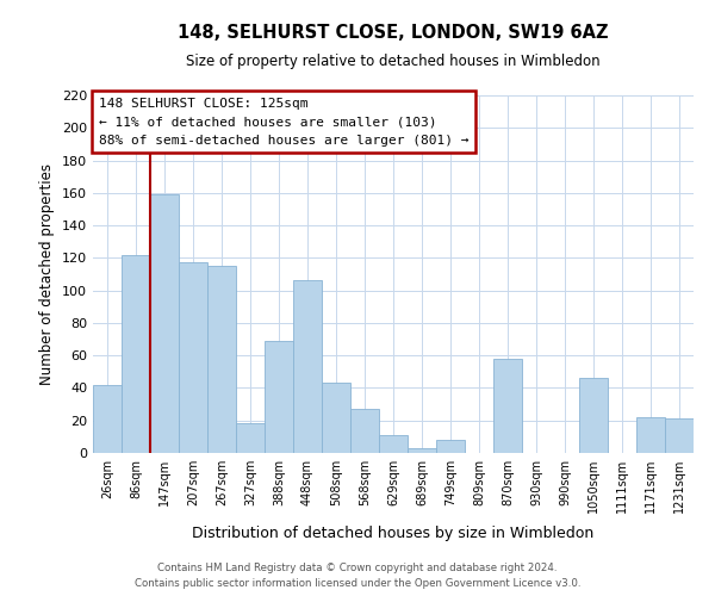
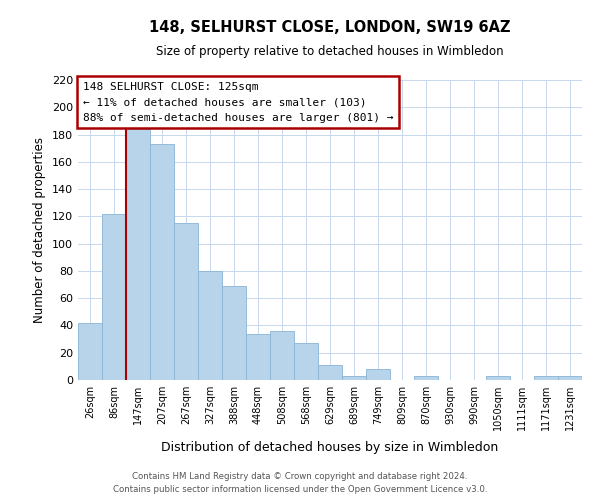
147sqm: 159 -> 184
207sqm: 117 -> 173
327sqm: 18 -> 80
448sqm: 106 -> 34
508sqm: 43 -> 36
870sqm: 58 -> 3
1050sqm: 46 -> 3
1171sqm: 22 -> 3
1231sqm: 21 -> 3
